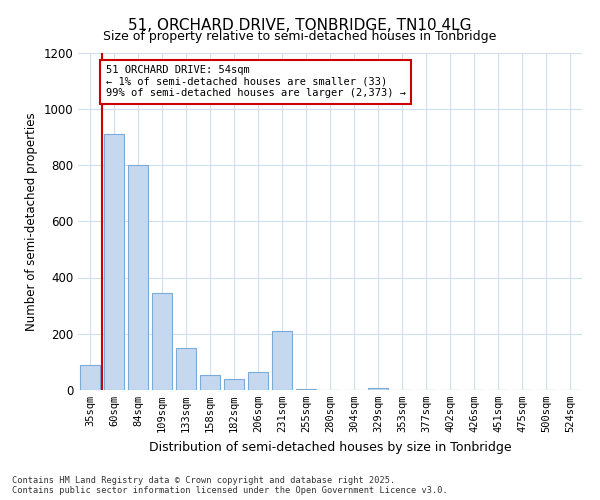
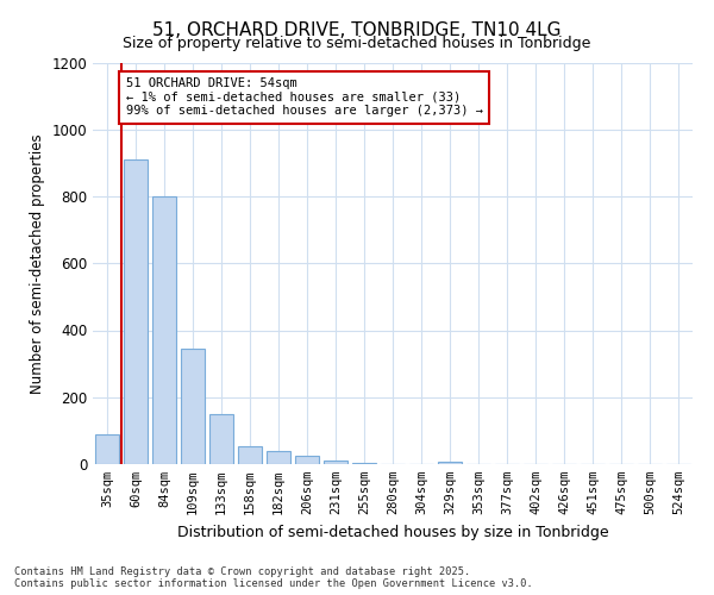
206sqm: 65 -> 25
231sqm: 210 -> 10
